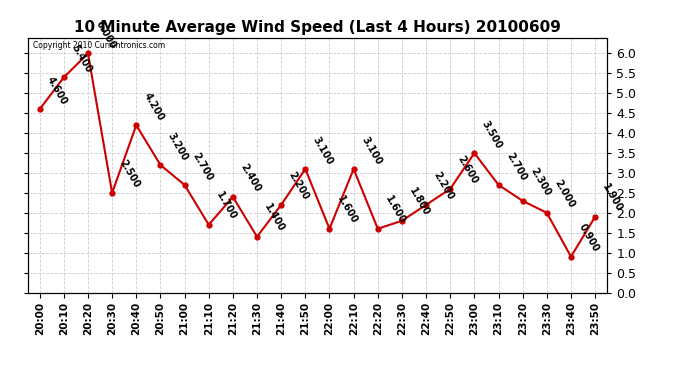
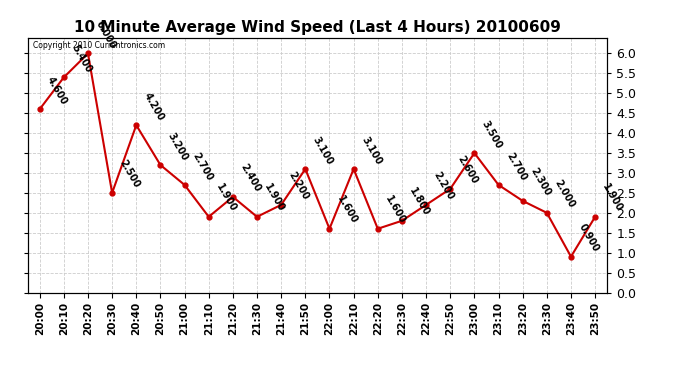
21:10: 1.700 -> 1.900
21:30: 1.400 -> 1.900
